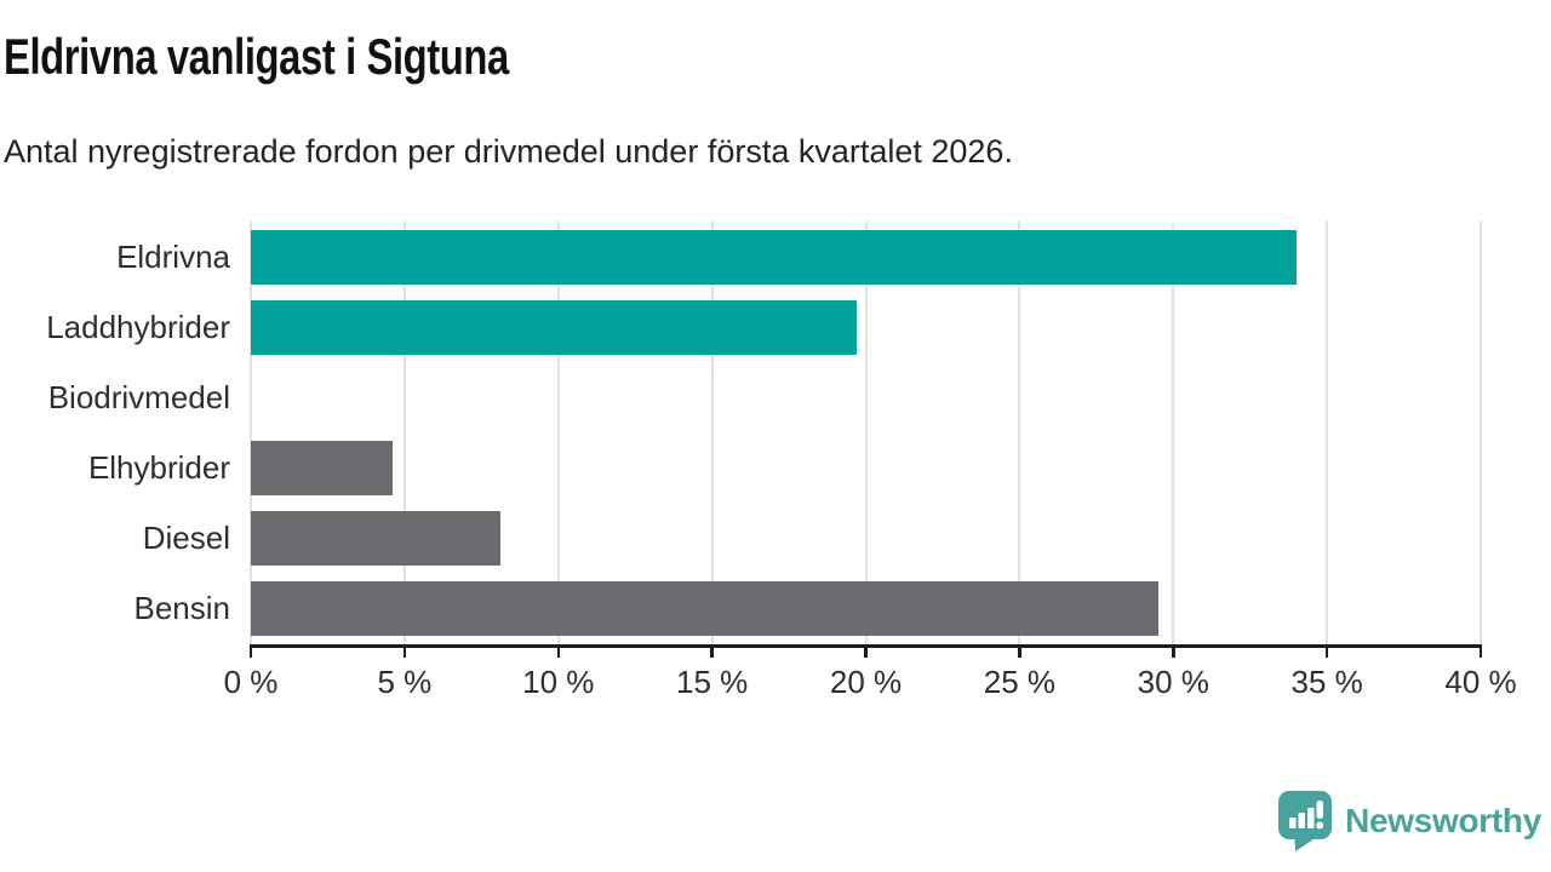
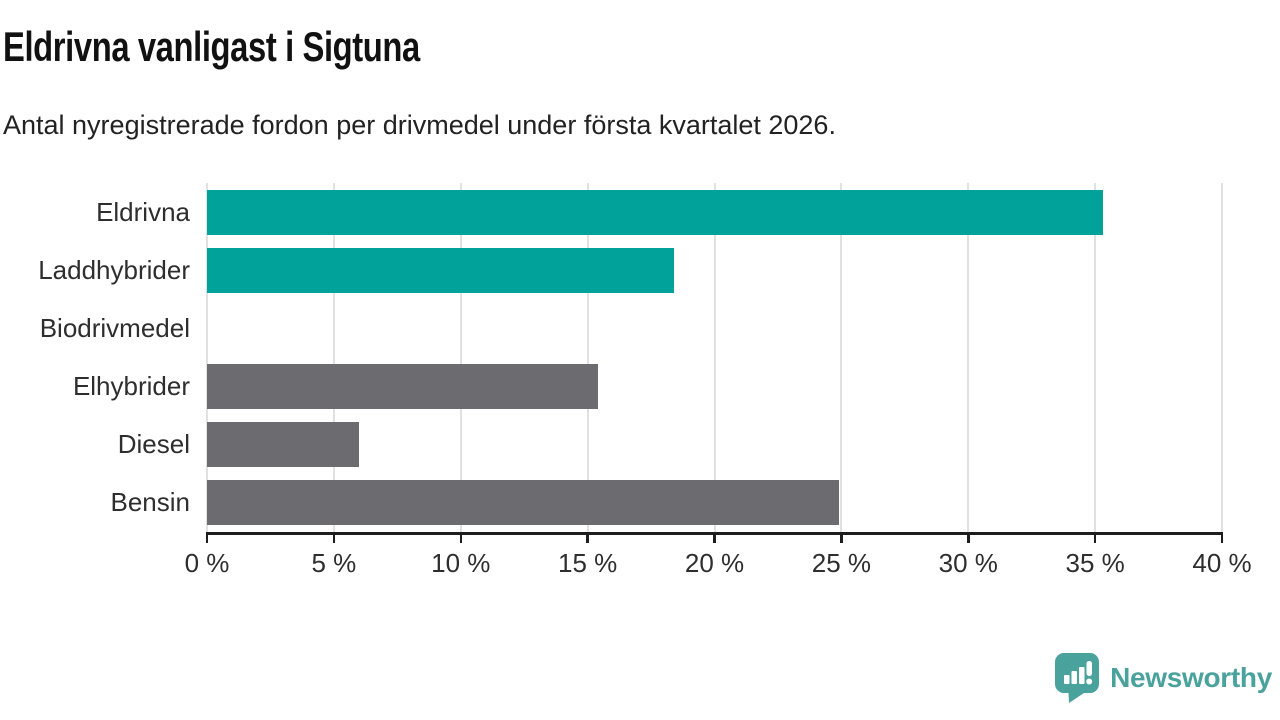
Eldrivna: 34.0% -> 35.3%
Laddhybrider: 19.7% -> 18.4%
Elhybrider: 4.6% -> 15.4%
Diesel: 8.1% -> 6.0%
Bensin: 29.5% -> 24.9%
